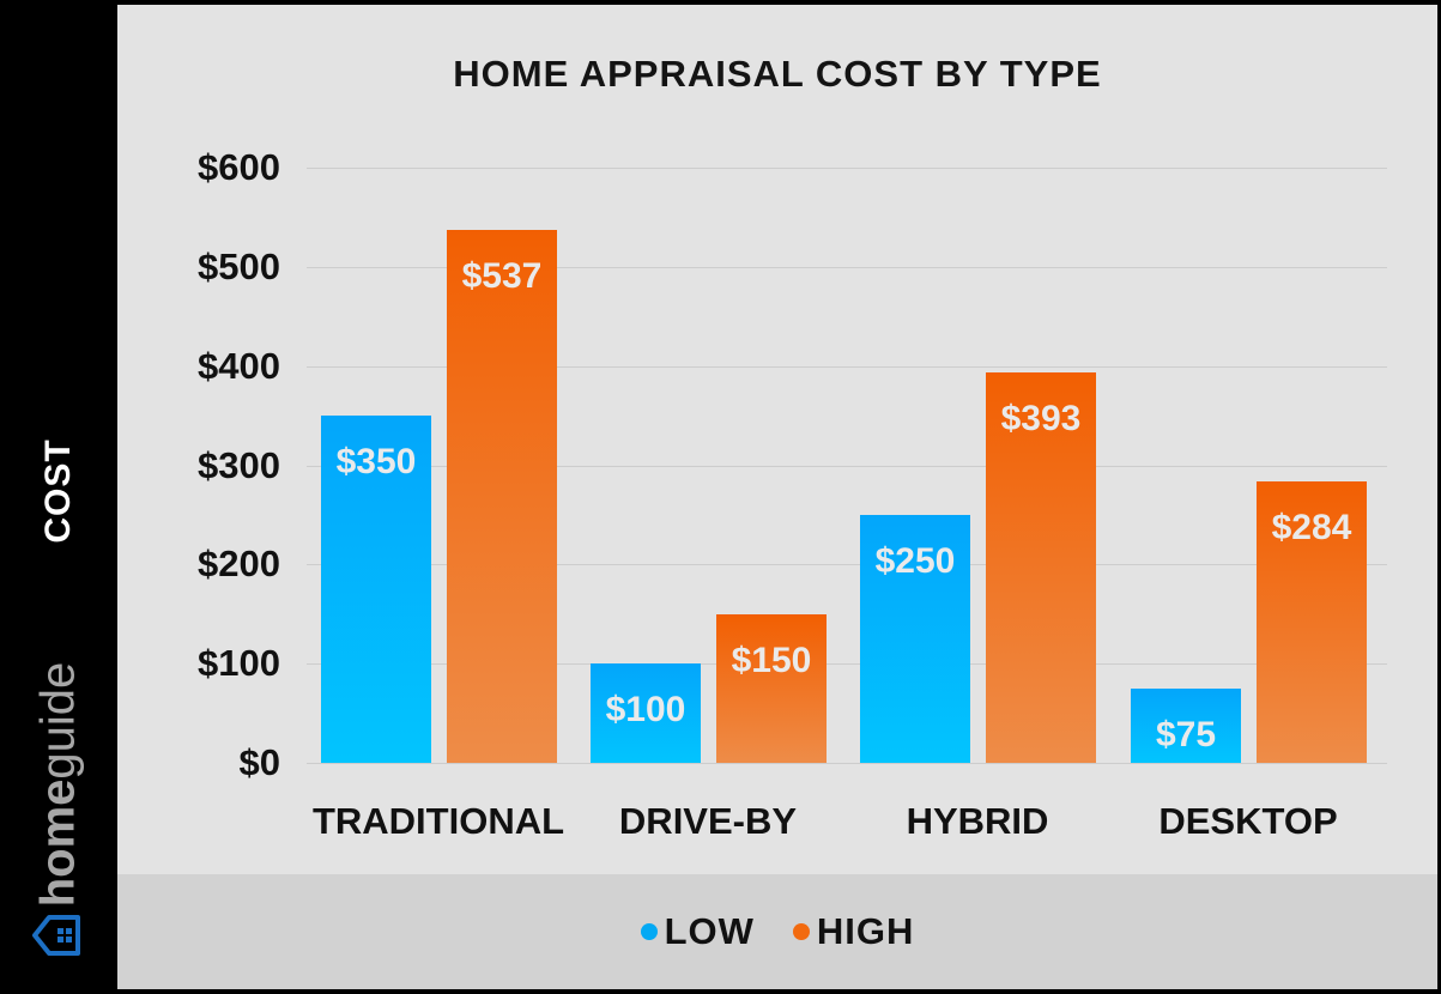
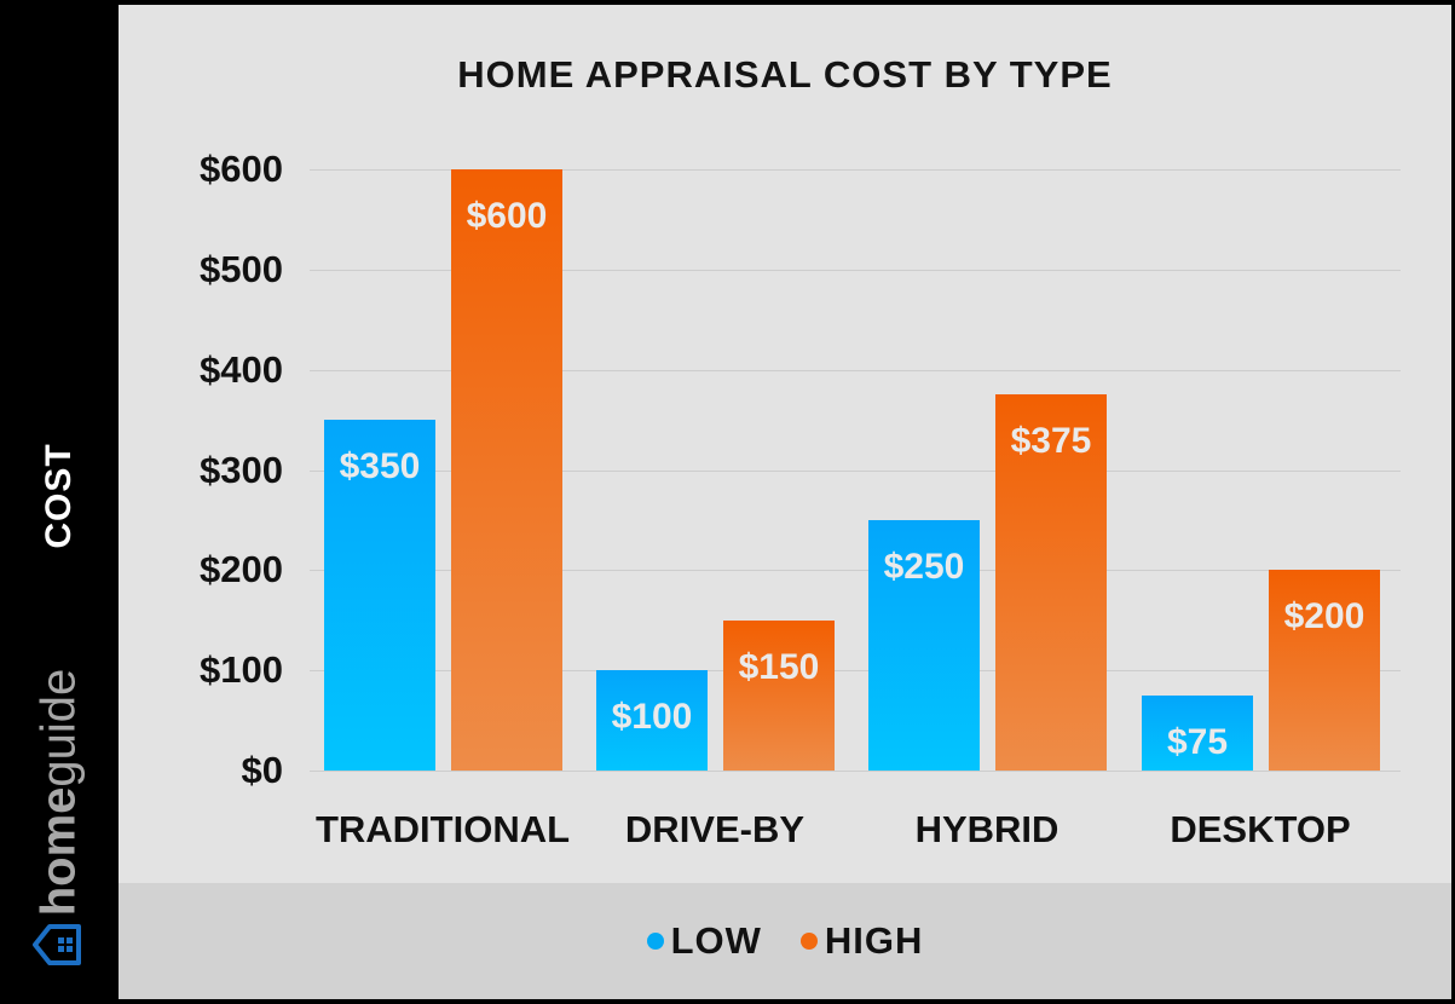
HIGH/TRADITIONAL: $537 -> $600
HIGH/HYBRID: $393 -> $375
HIGH/DESKTOP: $284 -> $200
